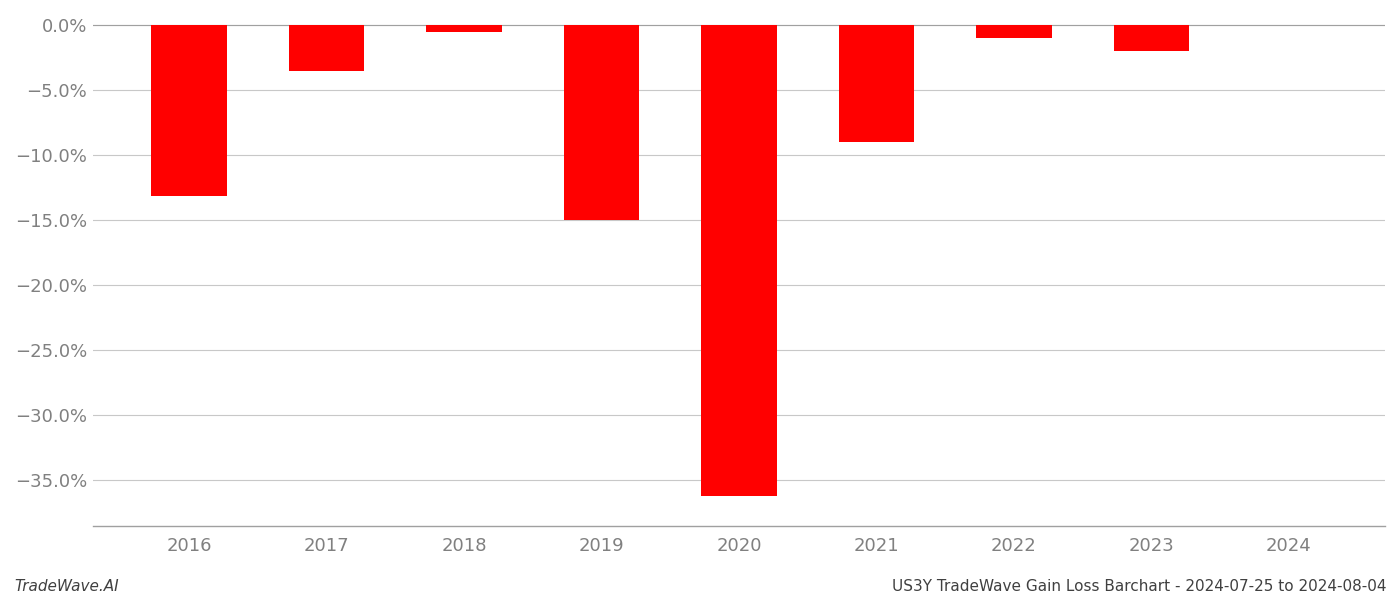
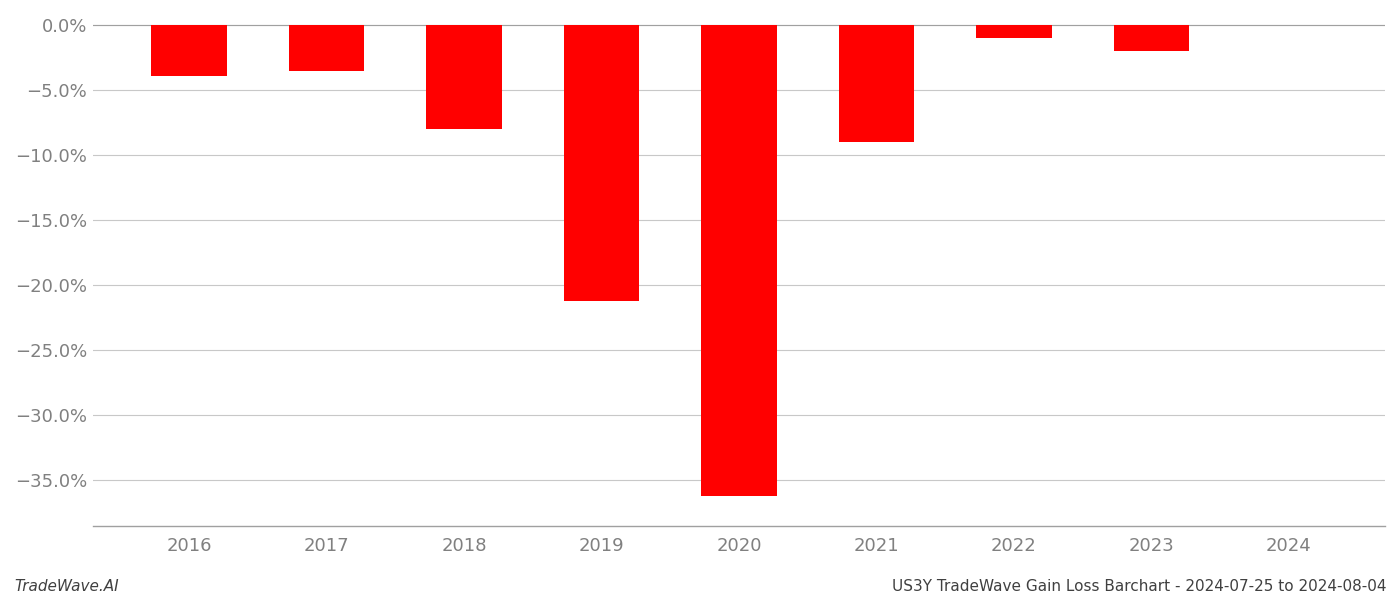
2016: -13.1% -> -3.9%
2018: -0.5% -> -8.0%
2019: -15.0% -> -21.2%
